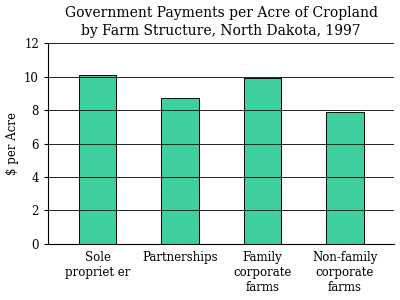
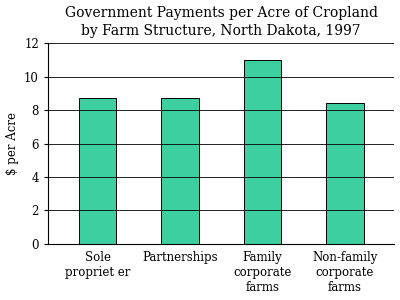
Sole propriet er: 10.1 -> 8.7
Family corporate farms: 9.9 -> 11.0
Non-family corporate farms: 7.9 -> 8.4
